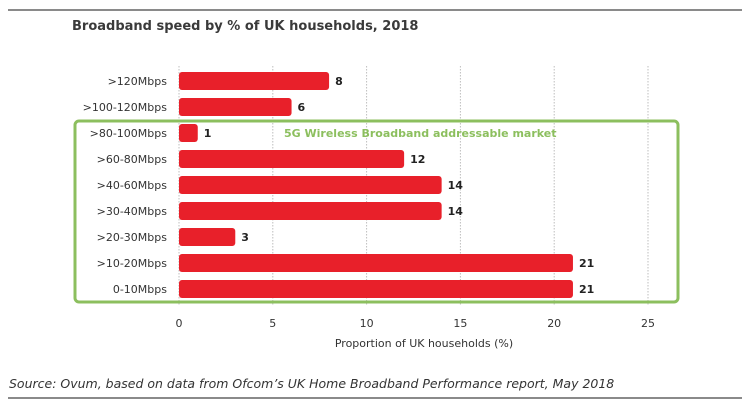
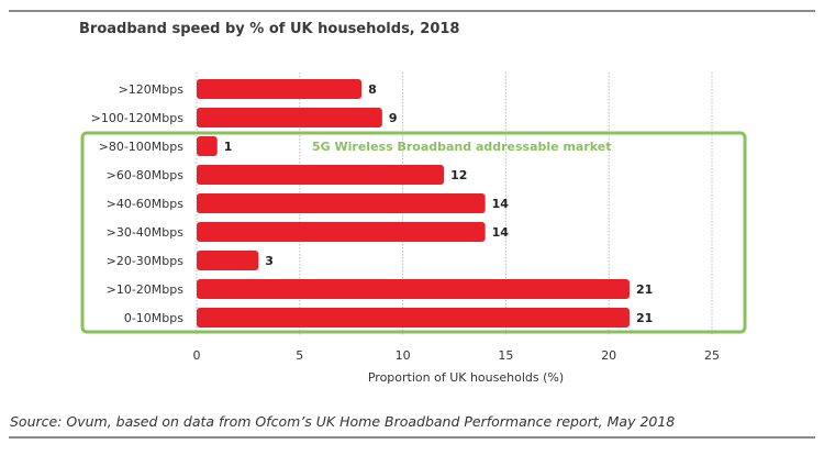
>100-120Mbps: 6 -> 9
